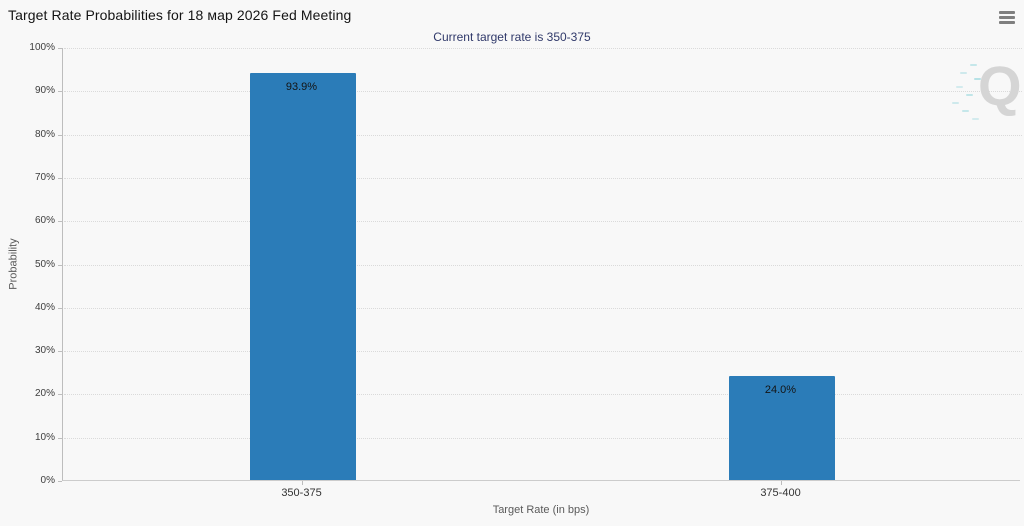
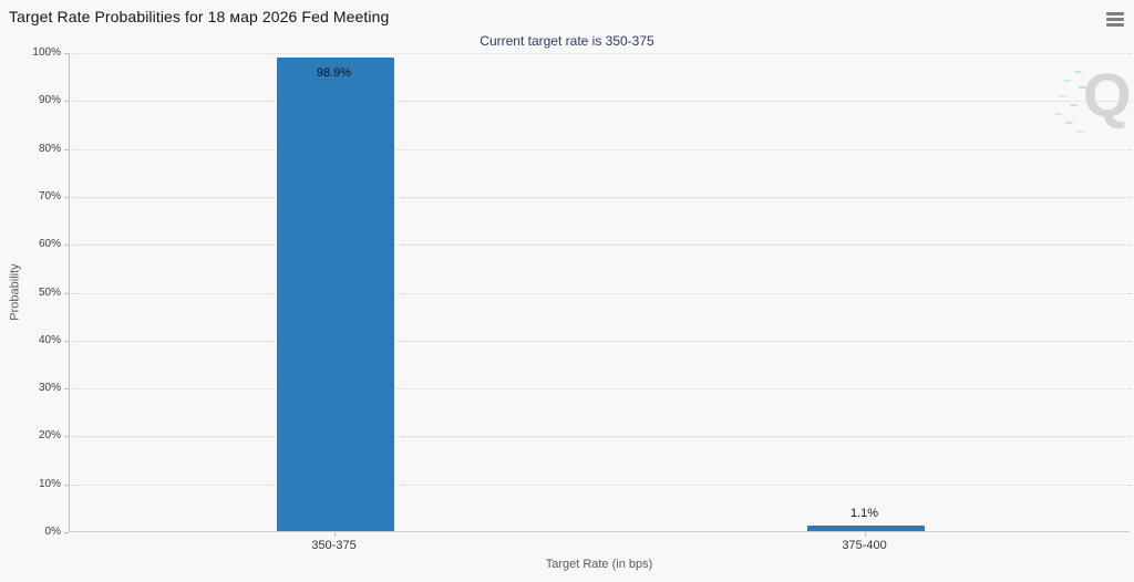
350-375: 93.9% -> 98.9%
375-400: 24.0% -> 1.1%
